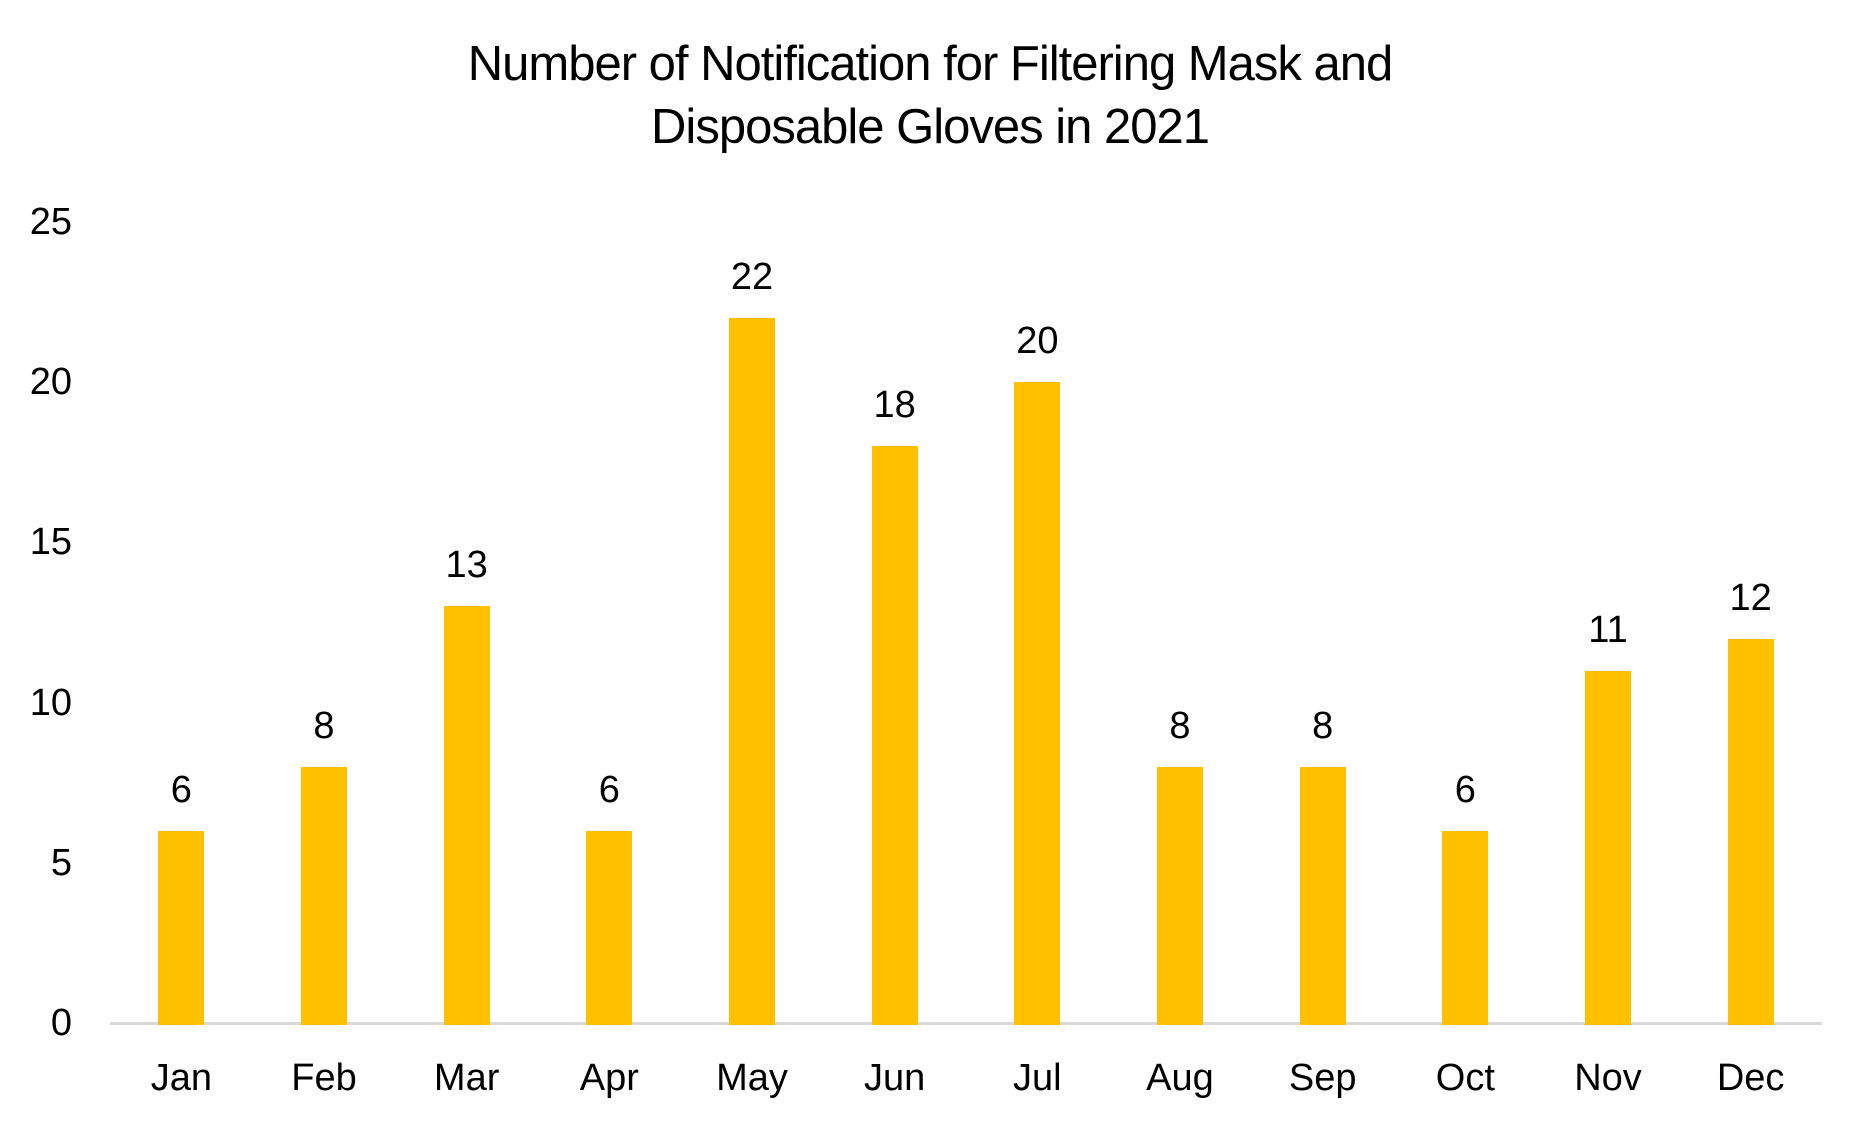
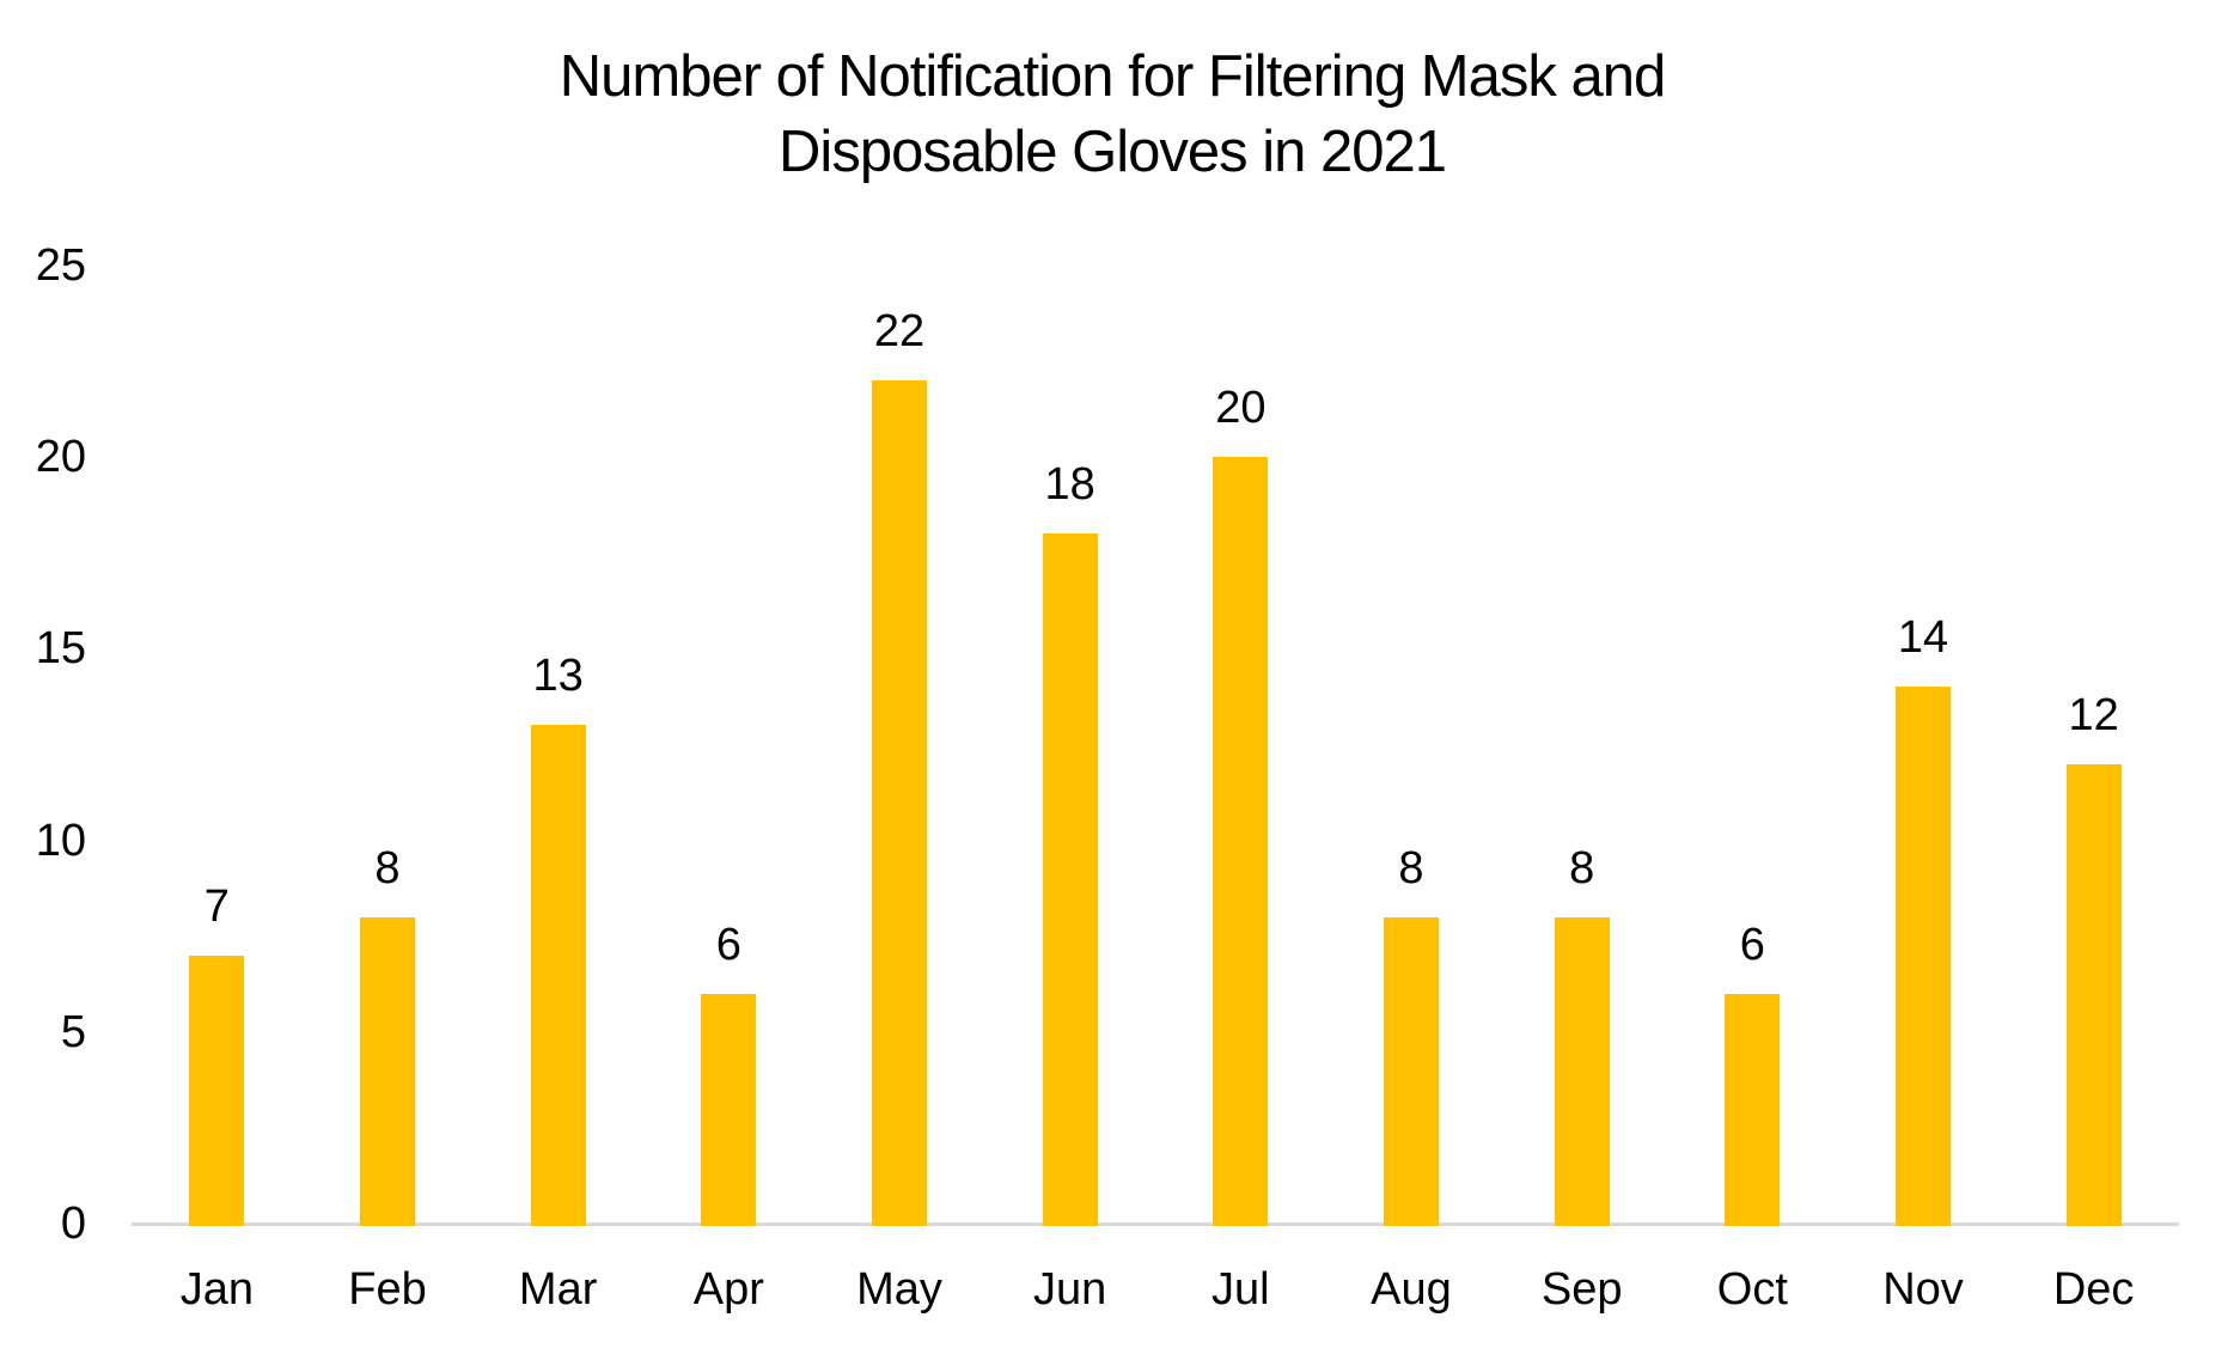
Jan: 6 -> 7
Nov: 11 -> 14
